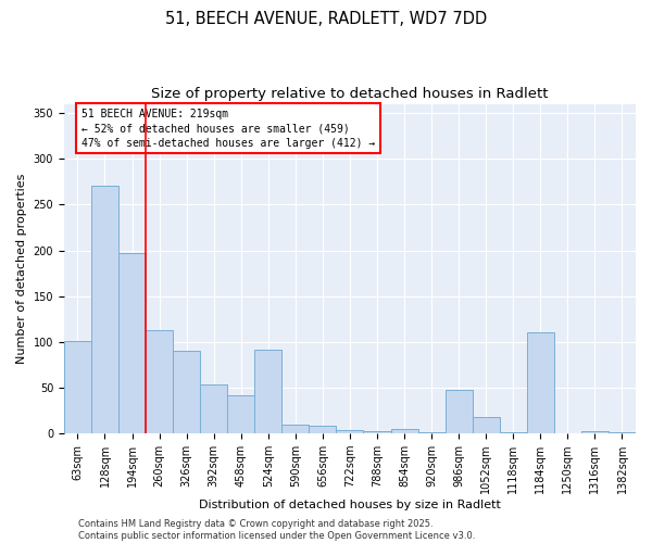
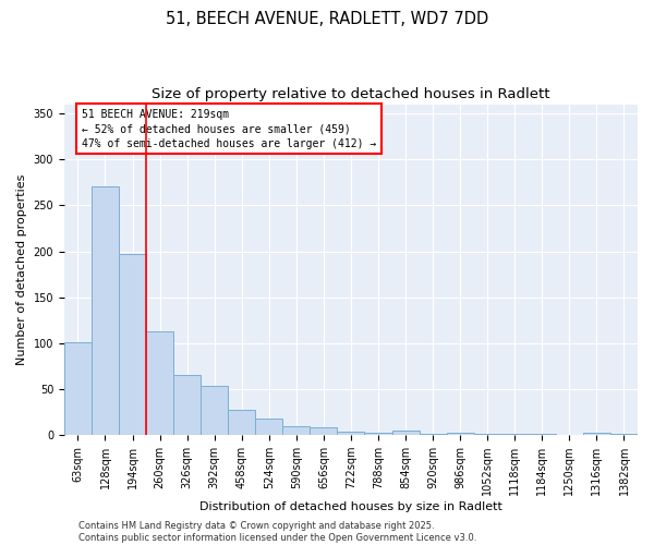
326sqm: 90 -> 66
458sqm: 42 -> 27
524sqm: 92 -> 18
986sqm: 48 -> 3
1052sqm: 18 -> 1
1184sqm: 110 -> 1
